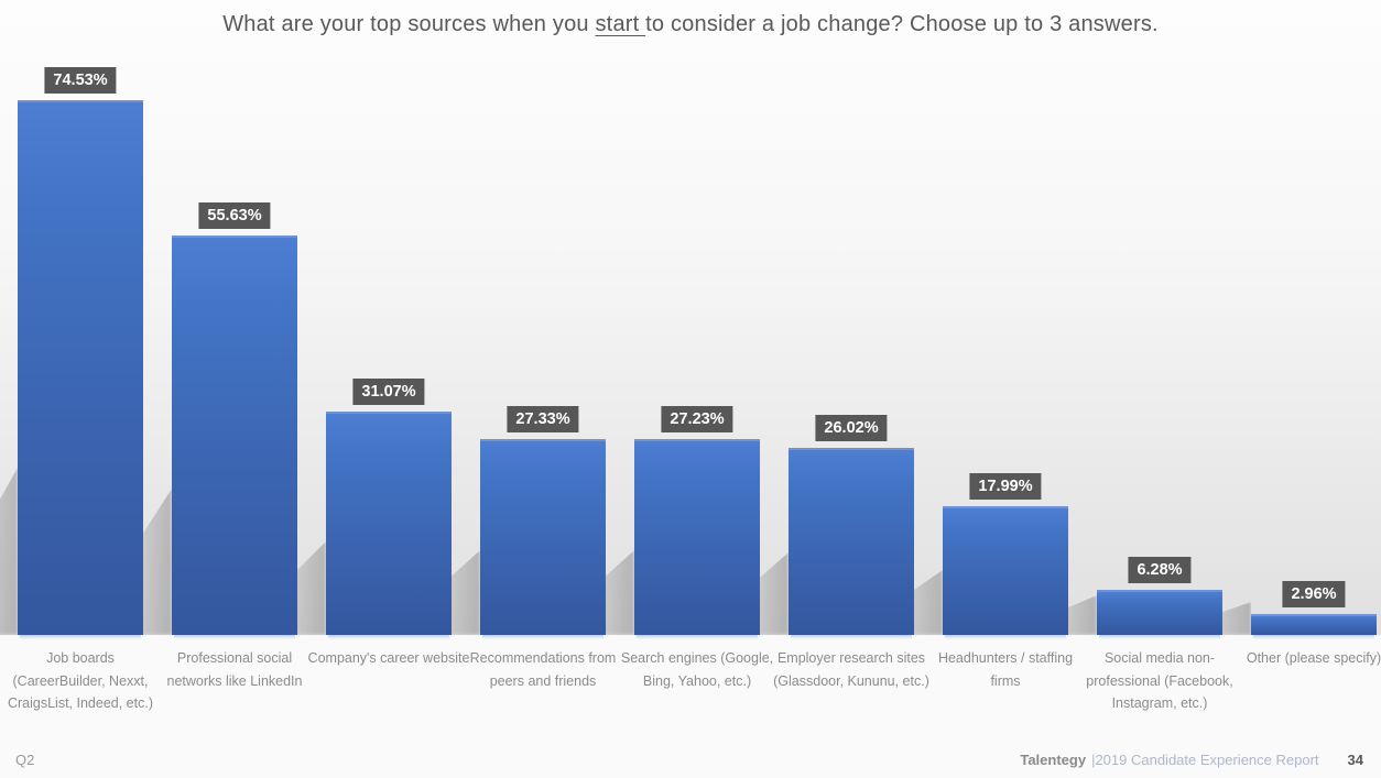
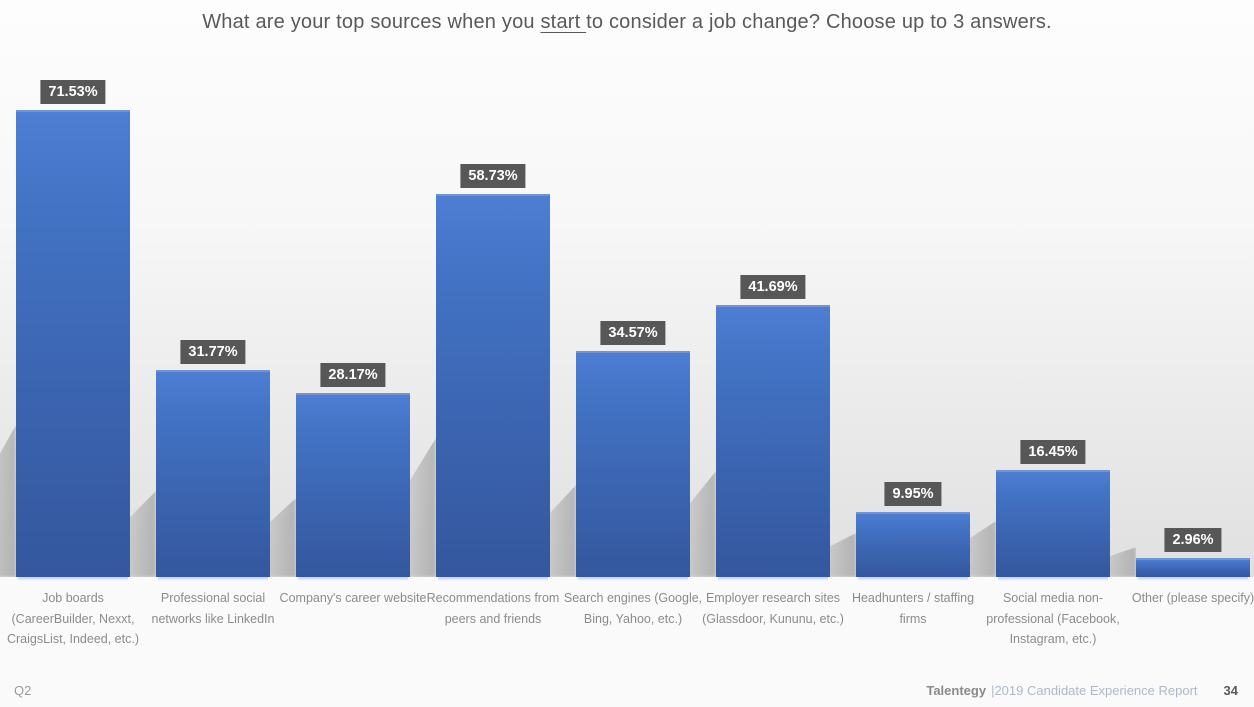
Job boards (CareerBuilder, Nexxt, CraigsList, Indeed, etc.): 74.53% -> 71.53%
Professional social networks like LinkedIn: 55.63% -> 31.77%
Company's career website: 31.07% -> 28.17%
Recommendations from peers and friends: 27.33% -> 58.73%
Search engines (Google, Bing, Yahoo, etc.): 27.23% -> 34.57%
Employer research sites (Glassdoor, Kununu, etc.): 26.02% -> 41.69%
Headhunters / staffing firms: 17.99% -> 9.95%
Social media non-professional (Facebook, Instagram, etc.): 6.28% -> 16.45%
